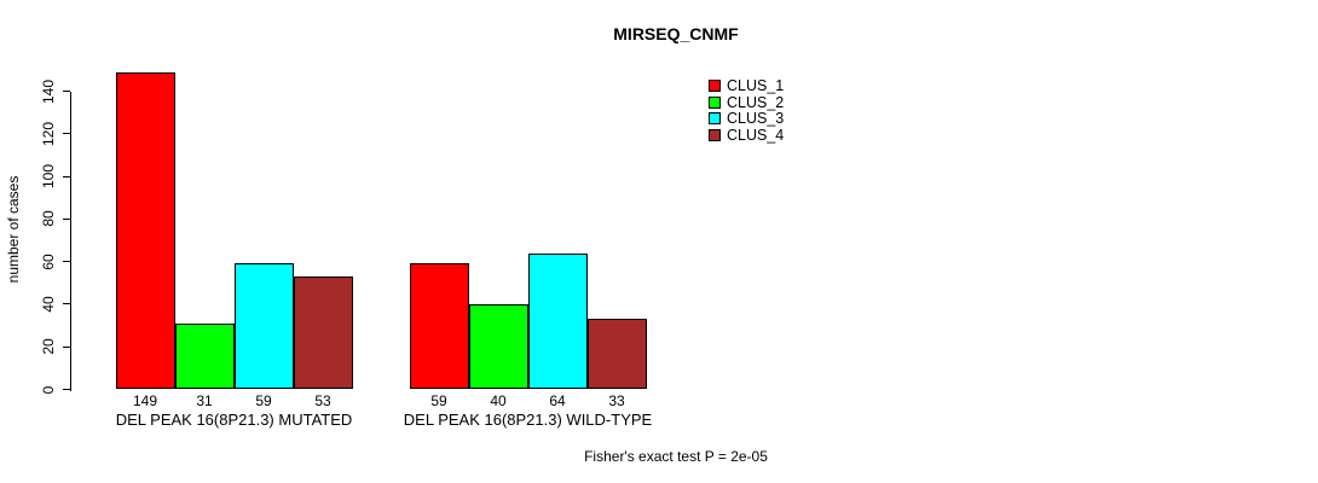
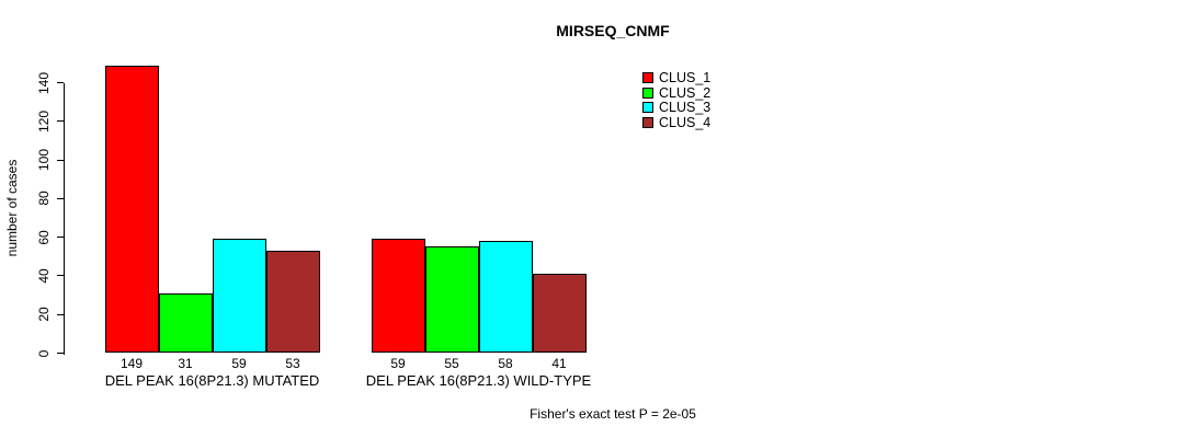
CLUS_2/DEL PEAK 16(8P21.3) WILD-TYPE: 40 -> 55
CLUS_3/DEL PEAK 16(8P21.3) WILD-TYPE: 64 -> 58
CLUS_4/DEL PEAK 16(8P21.3) WILD-TYPE: 33 -> 41
